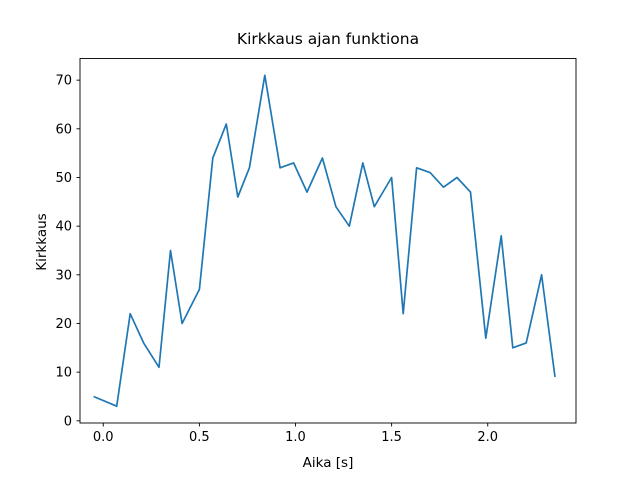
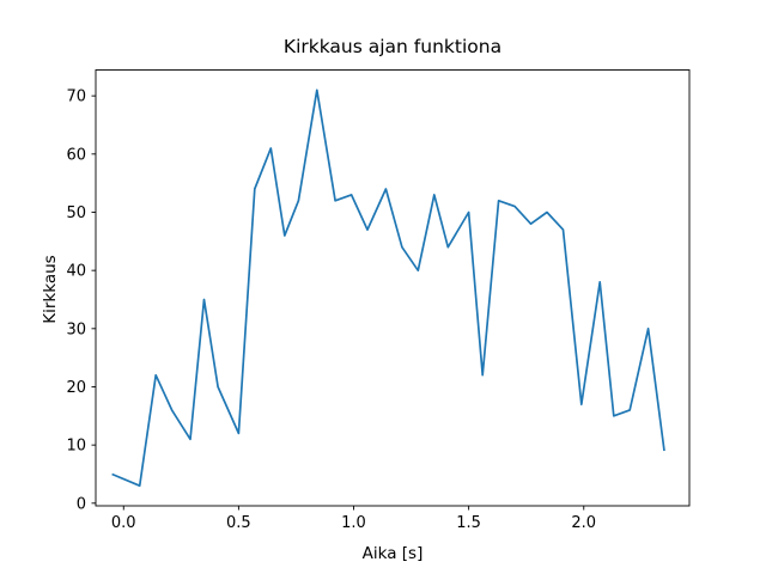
0.5: 27 -> 12
